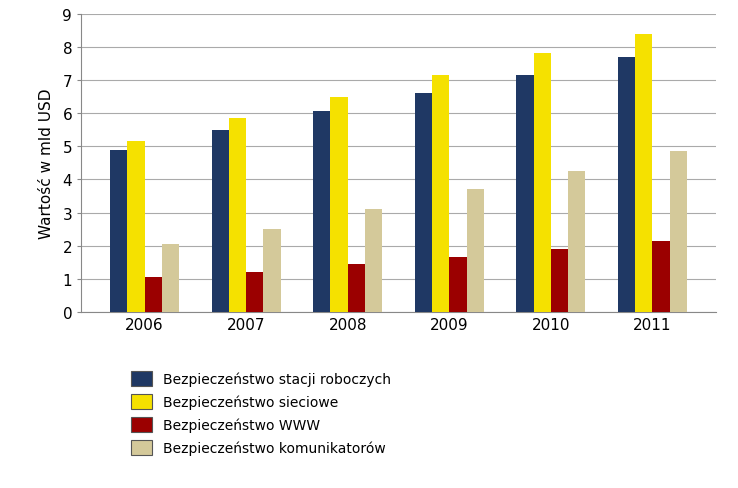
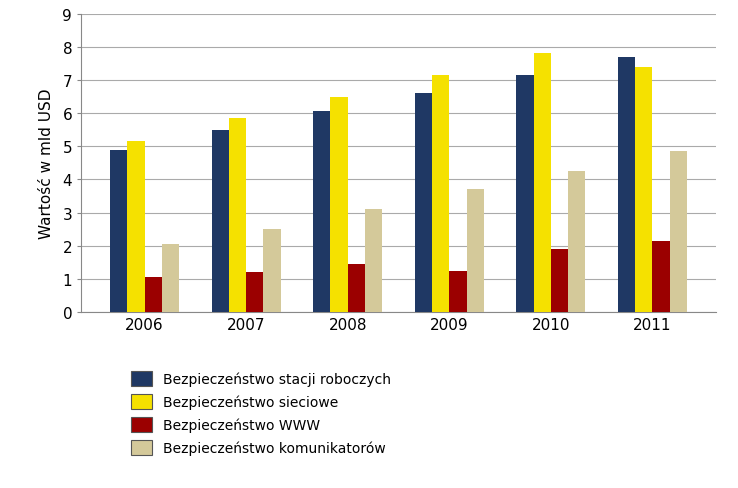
Bezpieczeństwo WWW/2009: 1.65 -> 1.25
Bezpieczeństwo sieciowe/2011: 8.40 -> 7.40
